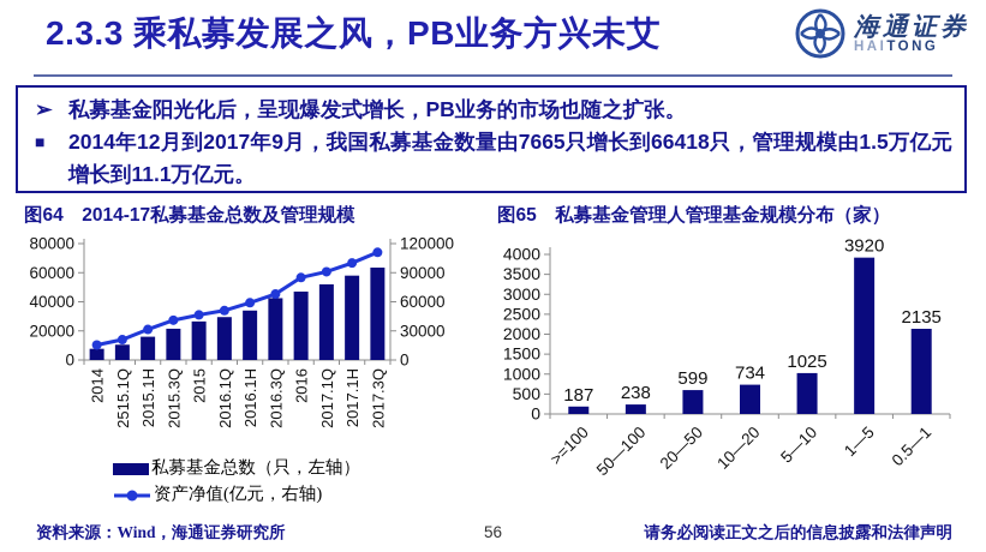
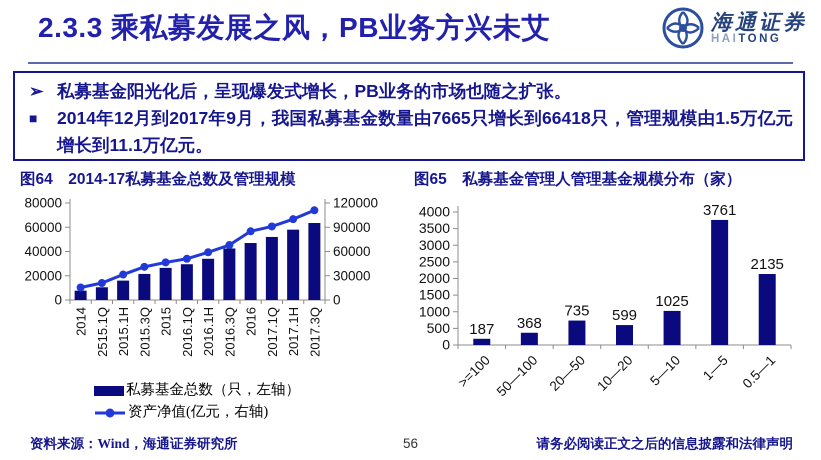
图65 私募基金管理人管理基金规模分布（家）/50—100: 238 -> 368
图65 私募基金管理人管理基金规模分布（家）/20—50: 599 -> 735
图65 私募基金管理人管理基金规模分布（家）/10—20: 734 -> 599
图65 私募基金管理人管理基金规模分布（家）/1—5: 3920 -> 3761
